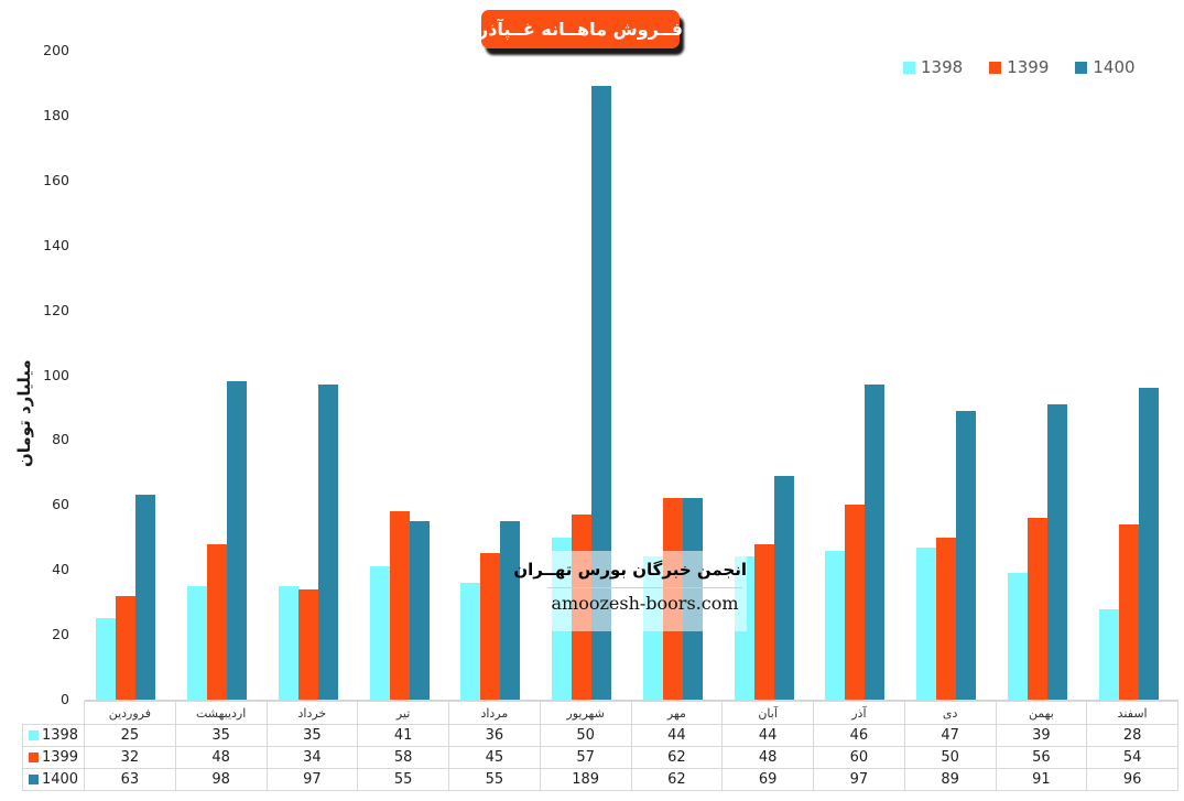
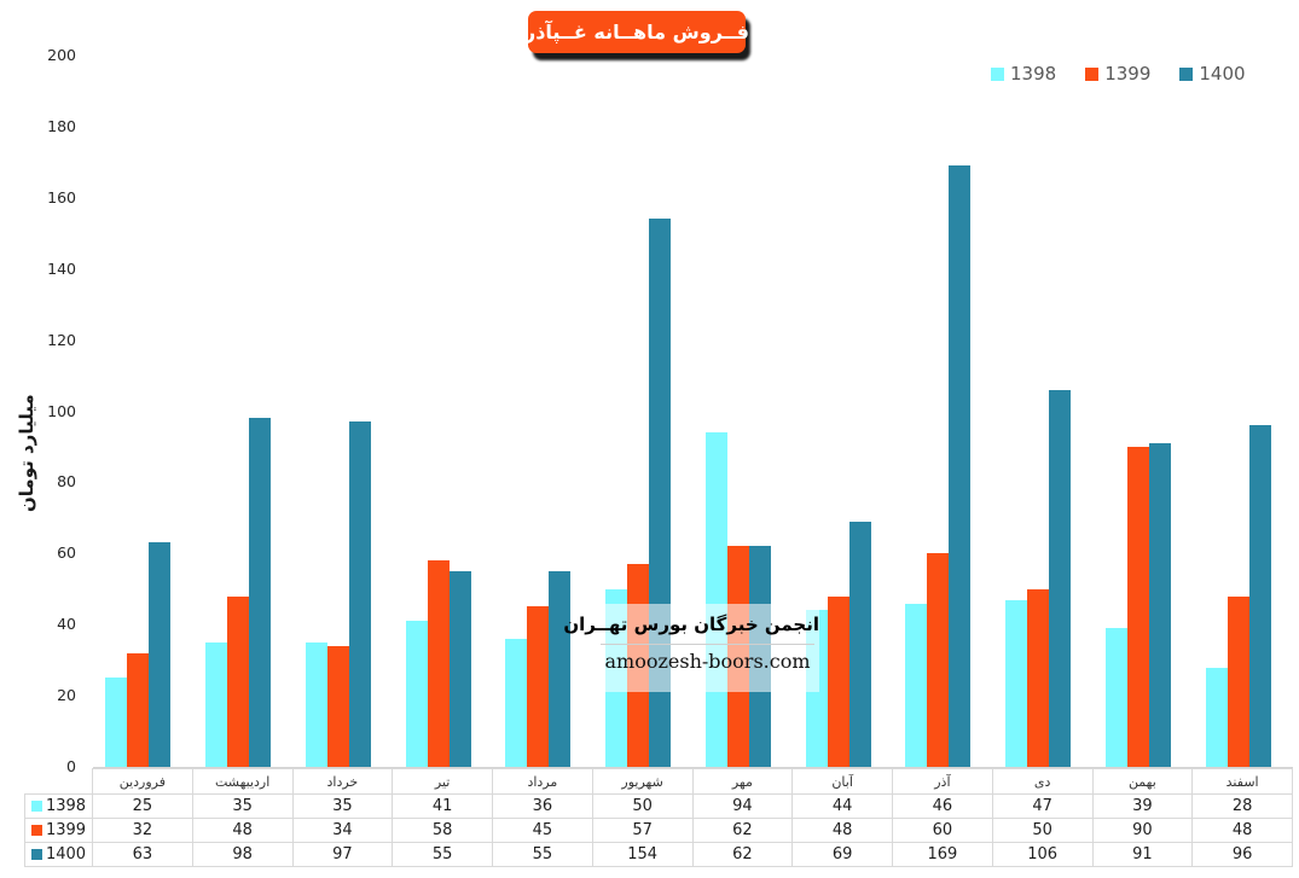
1400/شهریور: 189 -> 154
1398/مهر: 44 -> 94
1400/آذر: 97 -> 169
1400/دی: 89 -> 106
1399/بهمن: 56 -> 90
1399/اسفند: 54 -> 48
